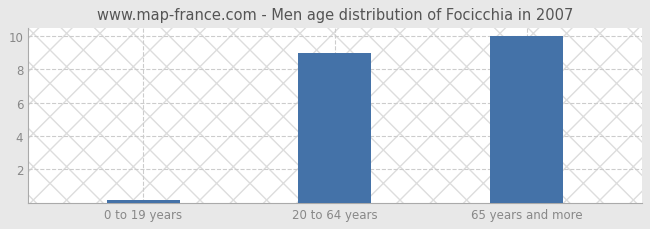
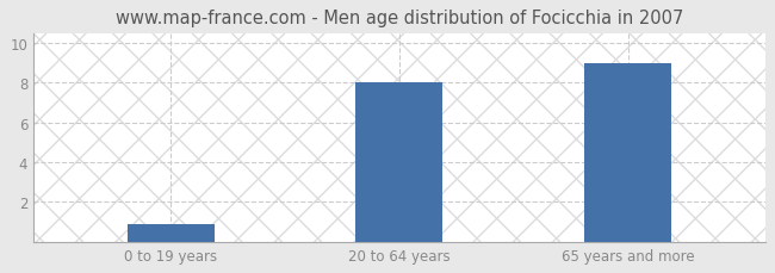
0 to 19 years: 0.2 -> 0.9
20 to 64 years: 9.0 -> 8.0
65 years and more: 10.0 -> 9.0
